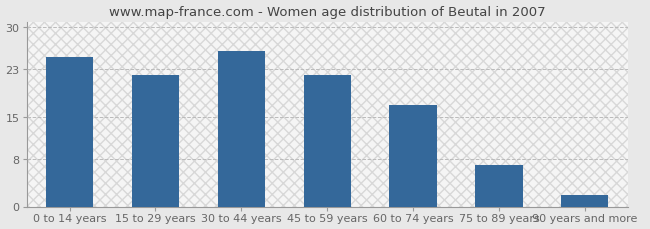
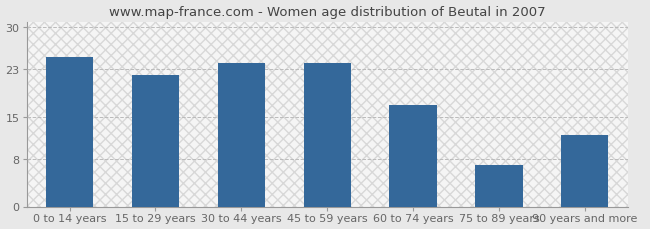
30 to 44 years: 26 -> 24
45 to 59 years: 22 -> 24
90 years and more: 2 -> 12
